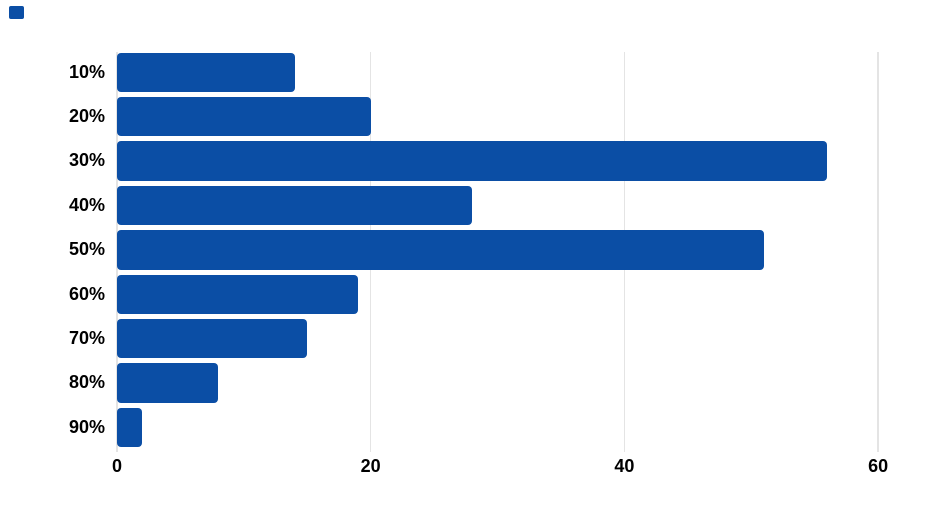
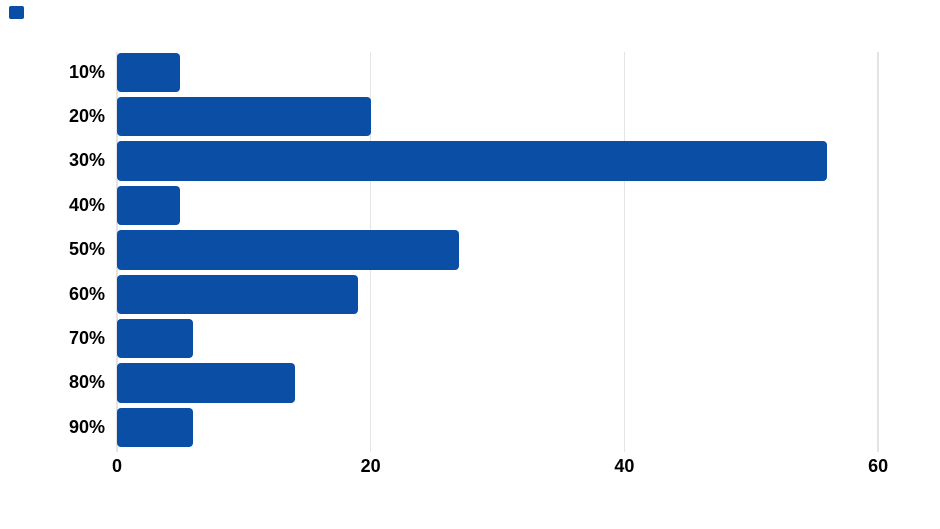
10%: 14 -> 5
40%: 28 -> 5
50%: 51 -> 27
70%: 15 -> 6
80%: 8 -> 14
90%: 2 -> 6
